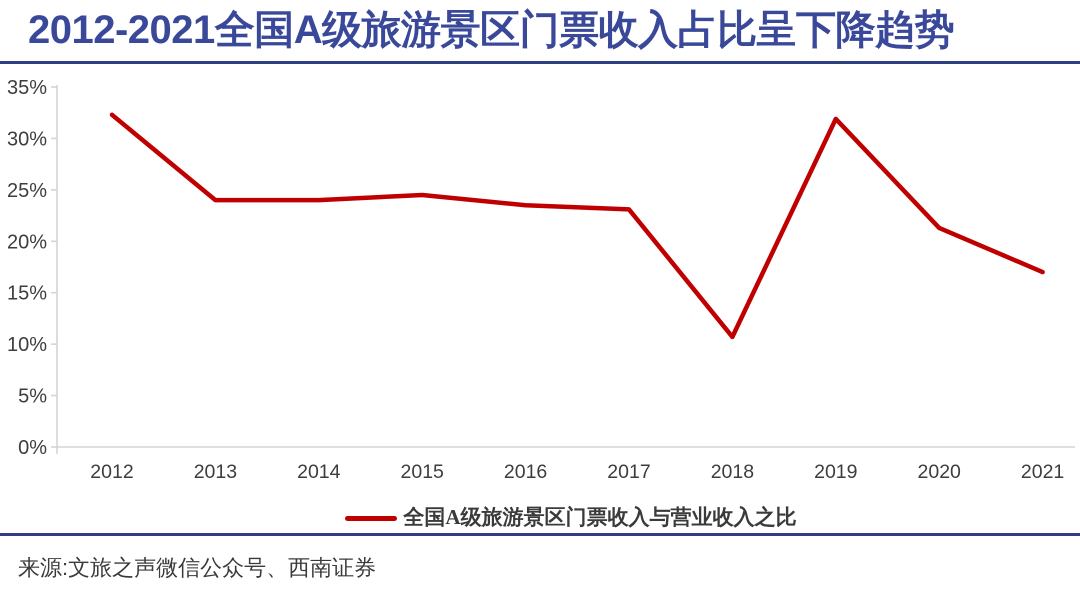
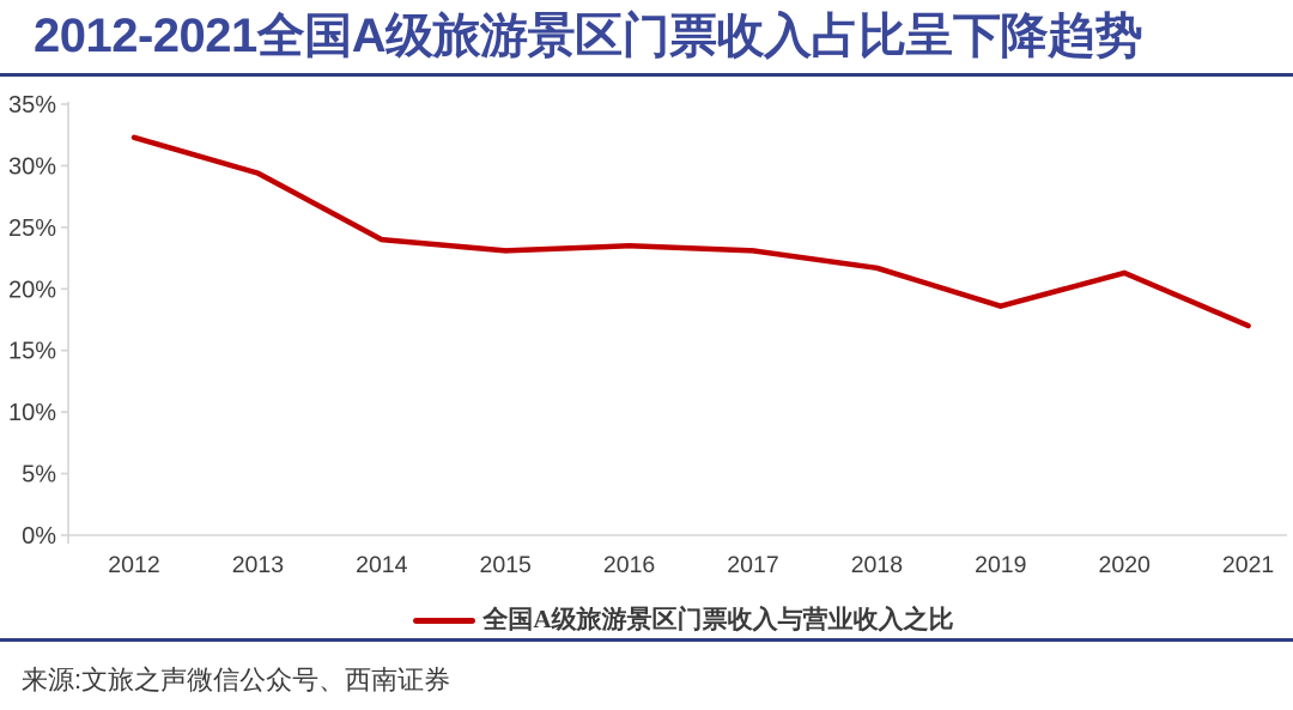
2013: 24.0% -> 29.4%
2015: 24.5% -> 23.1%
2018: 10.7% -> 21.7%
2019: 31.9% -> 18.6%
